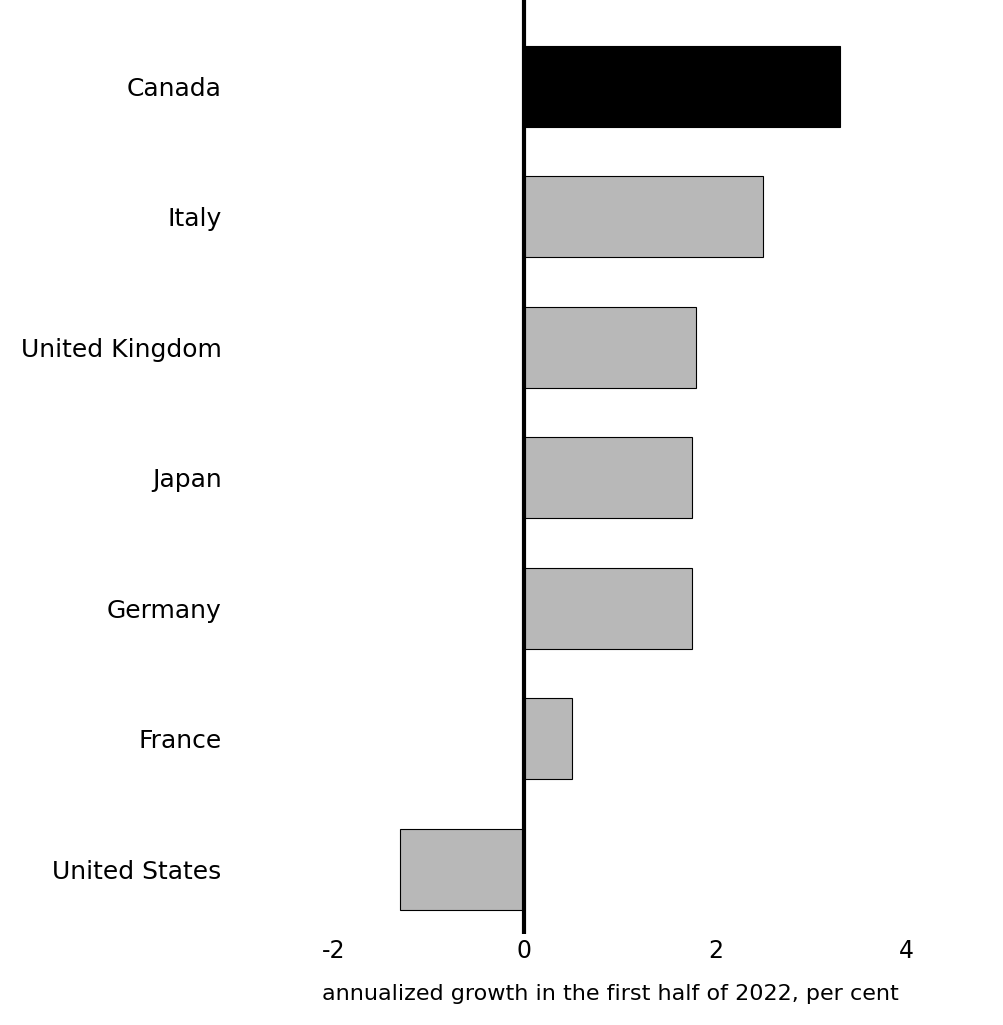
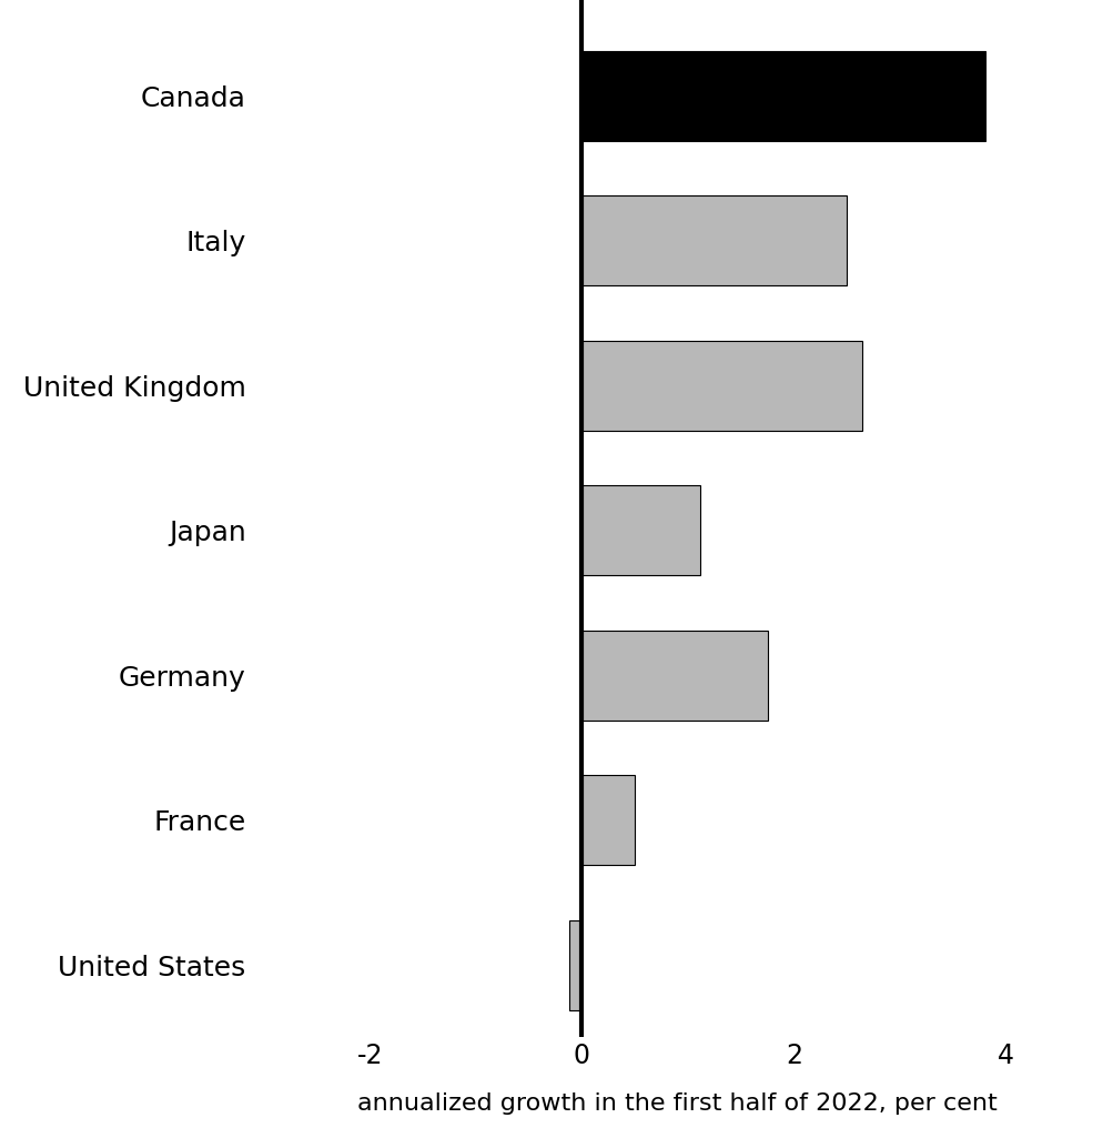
Canada: 3.30 -> 3.80
United Kingdom: 1.80 -> 2.64
Japan: 1.75 -> 1.12
United States: -1.30 -> -0.12
